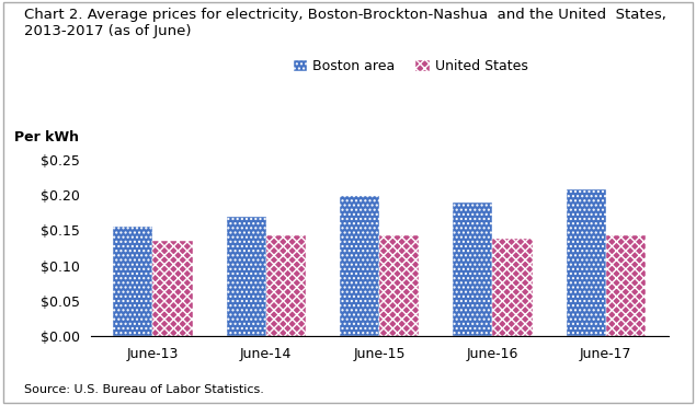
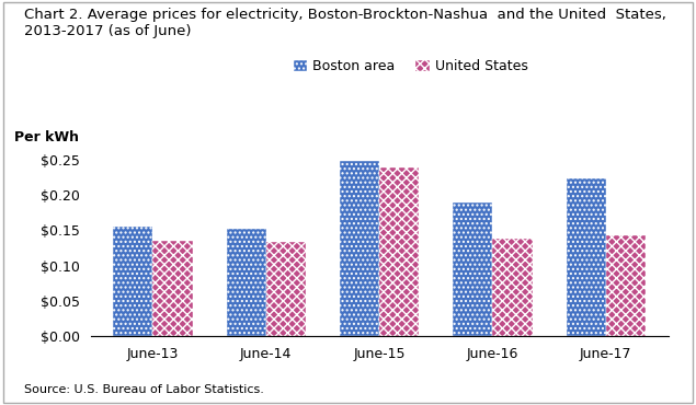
Boston area/June-14: $0.170 -> $0.152
United States/June-14: $0.143 -> $0.134
Boston area/June-15: $0.199 -> $0.248
United States/June-15: $0.143 -> $0.240
Boston area/June-17: $0.208 -> $0.224
